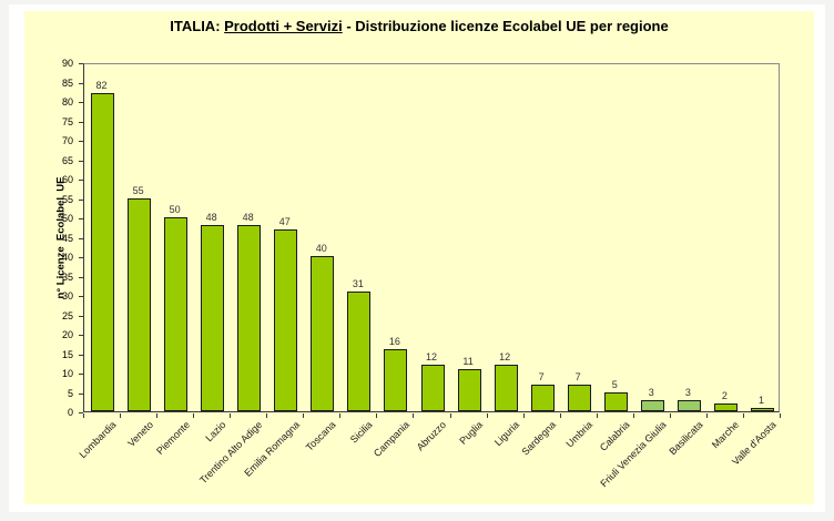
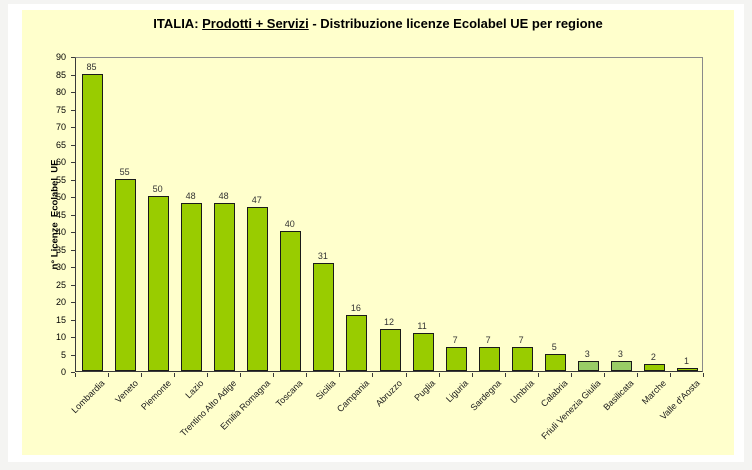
Lombardia: 82 -> 85
Liguria: 12 -> 7
